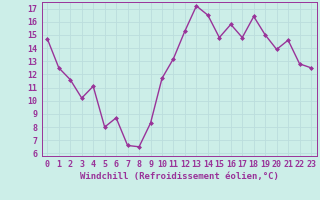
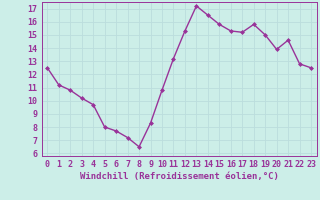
0: 14.7 -> 12.5
1: 12.5 -> 11.2
2: 11.6 -> 10.8
4: 11.1 -> 9.7
6: 8.7 -> 7.7
7: 6.6 -> 7.2
10: 11.7 -> 10.8
15: 14.8 -> 15.8
16: 15.8 -> 15.3
17: 14.8 -> 15.2
18: 16.4 -> 15.8
